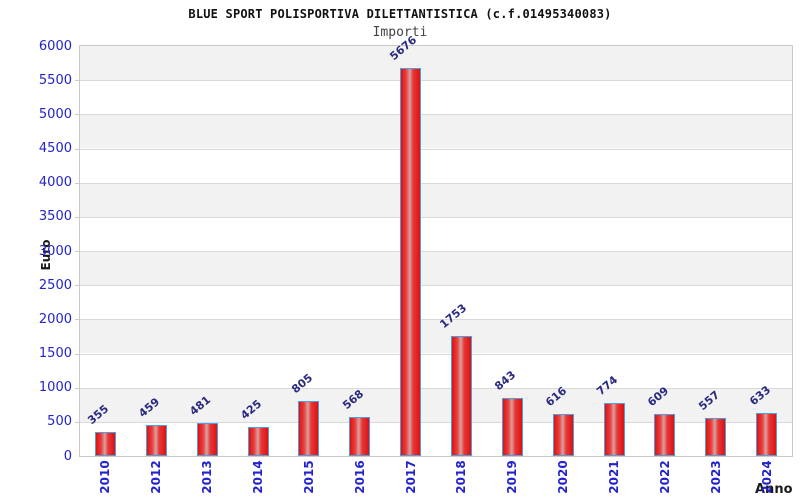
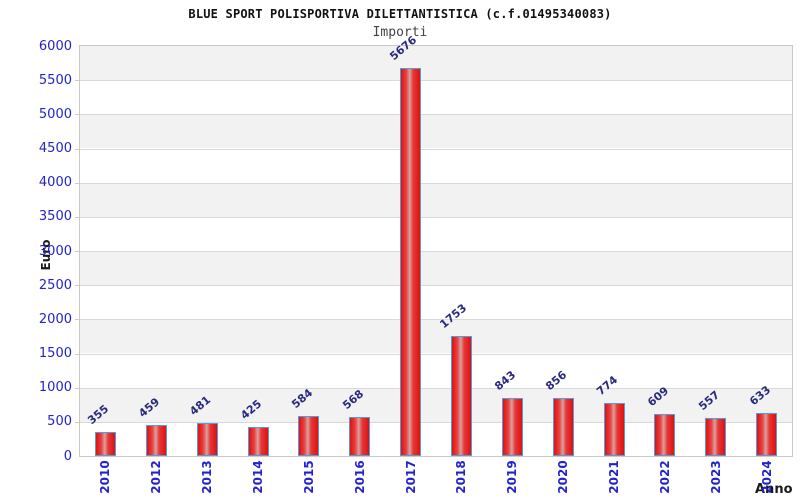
2015: 805 -> 584
2020: 616 -> 856
